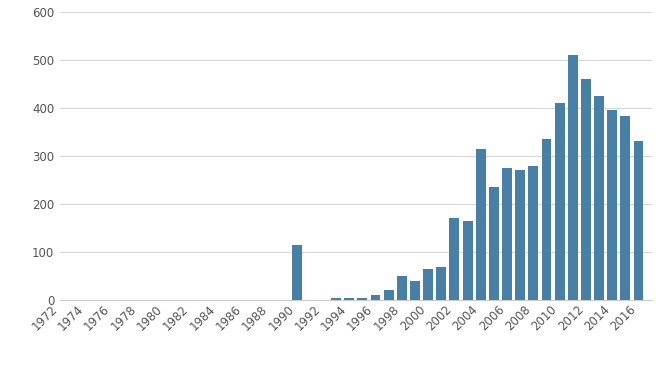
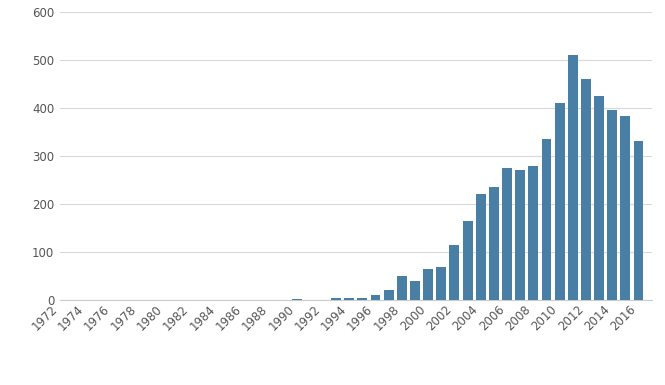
1990: 115 -> 2
2002: 170 -> 115
2004: 315 -> 220
